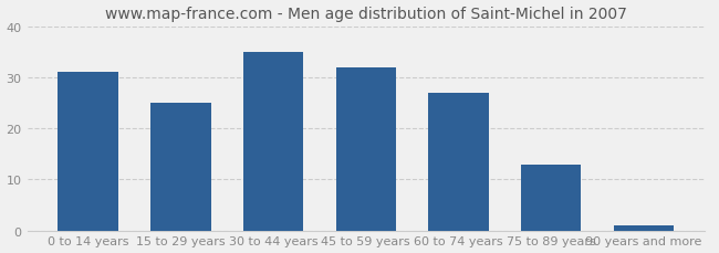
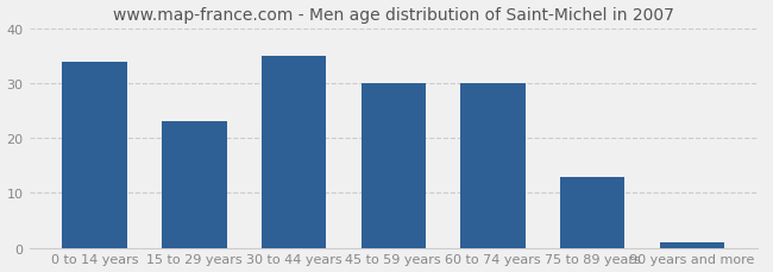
0 to 14 years: 31 -> 34
15 to 29 years: 25 -> 23
45 to 59 years: 32 -> 30
60 to 74 years: 27 -> 30
